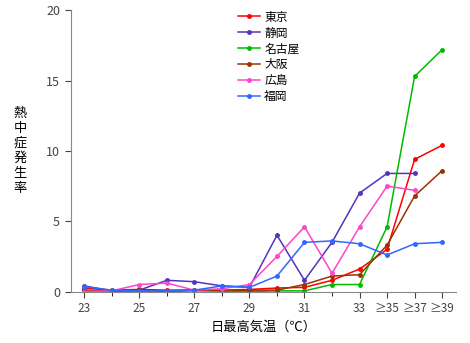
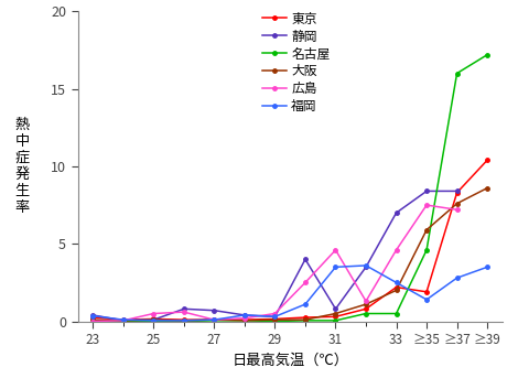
東京/33: 1.6 -> 2.2
大阪/33: 1.2 -> 2.0
福岡/33: 3.4 -> 2.5
東京/≥35: 3.0 -> 1.9
大阪/≥35: 3.3 -> 5.9
福岡/≥35: 2.6 -> 1.4
東京/≥37: 9.4 -> 8.3
名古屋/≥37: 15.3 -> 16.0
大阪/≥37: 6.8 -> 7.6
福岡/≥37: 3.4 -> 2.8
